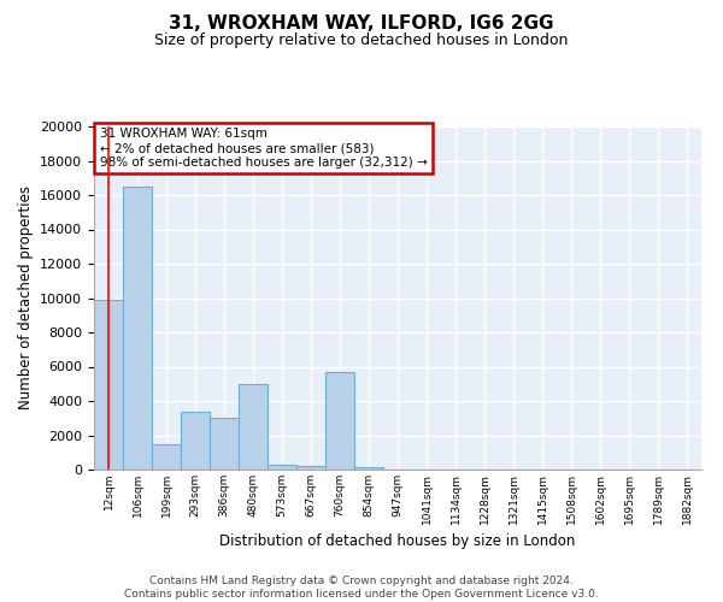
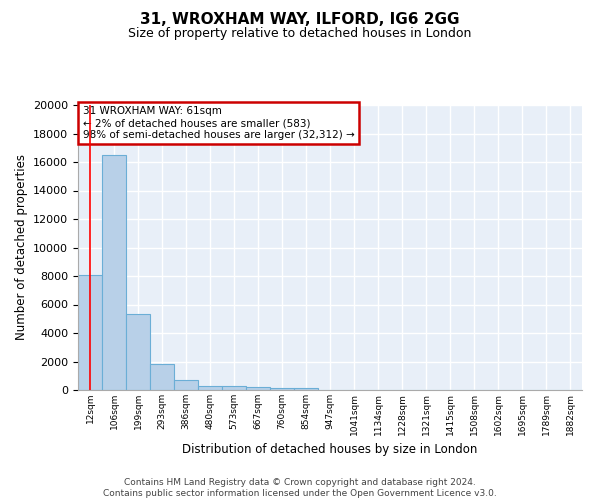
12sqm: 9900 -> 8100
199sqm: 1500 -> 5300
293sqm: 3400 -> 1800
386sqm: 3000 -> 700
480sqm: 5000 -> 300
760sqm: 5700 -> 200
